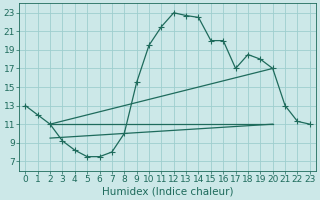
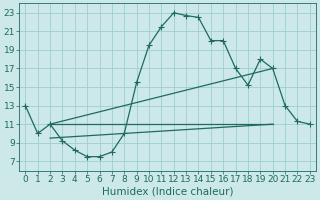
1: 12.0 -> 10.0
18: 18.5 -> 15.2
